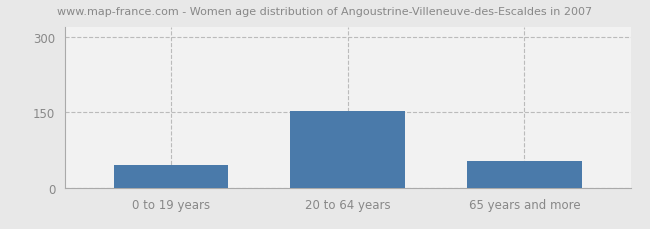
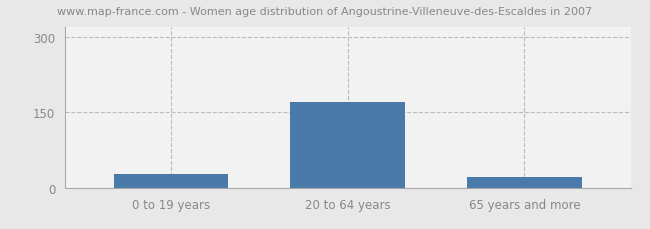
0 to 19 years: 44 -> 27
20 to 64 years: 152 -> 170
65 years and more: 52 -> 22
